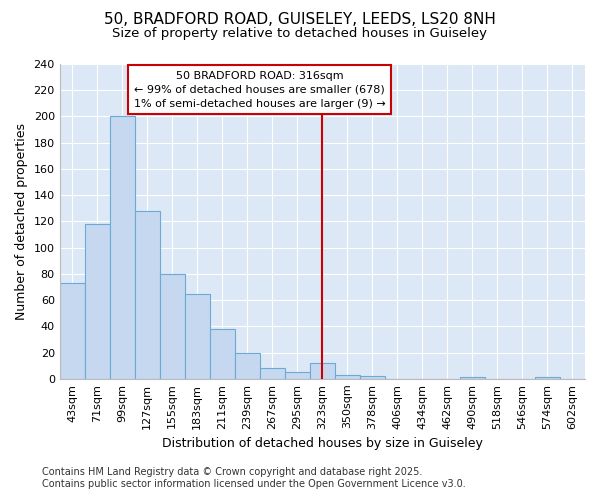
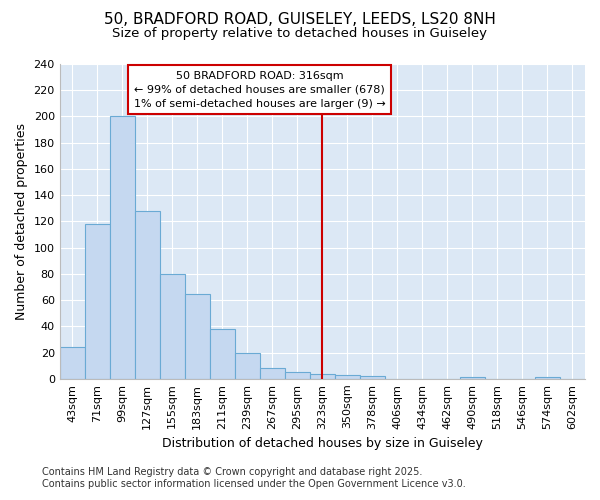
43sqm: 73 -> 24
323sqm: 12 -> 4
